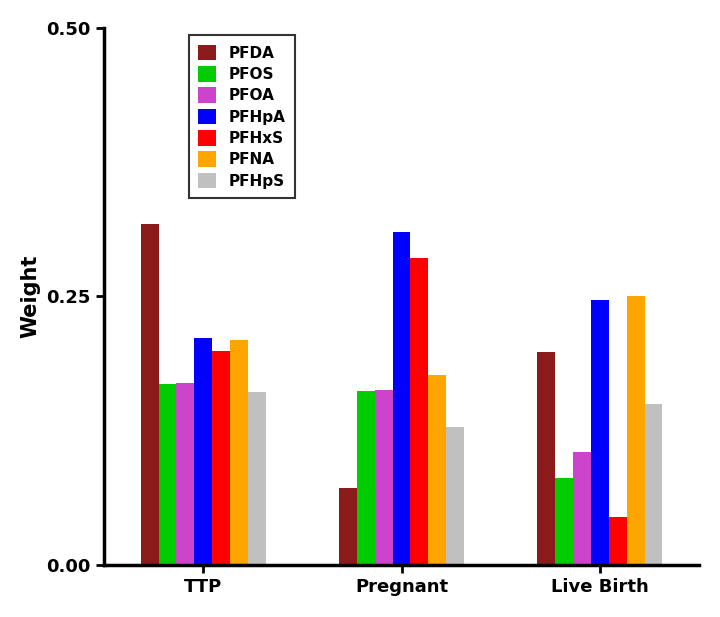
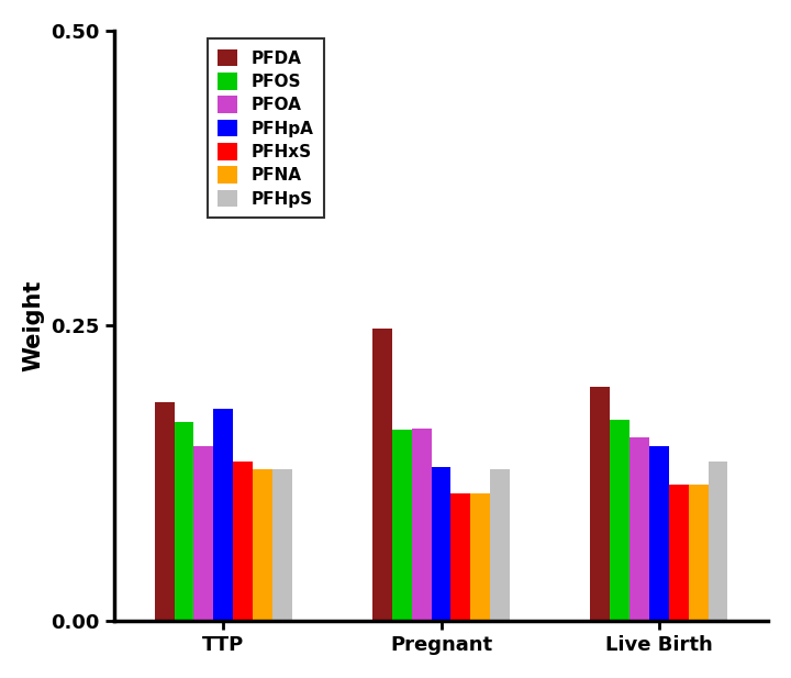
PFDA/TTP: 0.317 -> 0.185
PFOA/TTP: 0.169 -> 0.148
PFHpA/TTP: 0.211 -> 0.180
PFHxS/TTP: 0.199 -> 0.135
PFNA/TTP: 0.209 -> 0.128
PFHpS/TTP: 0.161 -> 0.128
PFDA/Pregnant: 0.072 -> 0.248
PFHpA/Pregnant: 0.310 -> 0.130
PFHxS/Pregnant: 0.286 -> 0.108
PFNA/Pregnant: 0.177 -> 0.108
PFOS/Live Birth: 0.081 -> 0.170
PFOA/Live Birth: 0.105 -> 0.155
PFHpA/Live Birth: 0.247 -> 0.148
PFHxS/Live Birth: 0.045 -> 0.115
PFNA/Live Birth: 0.250 -> 0.115
PFHpS/Live Birth: 0.150 -> 0.135
